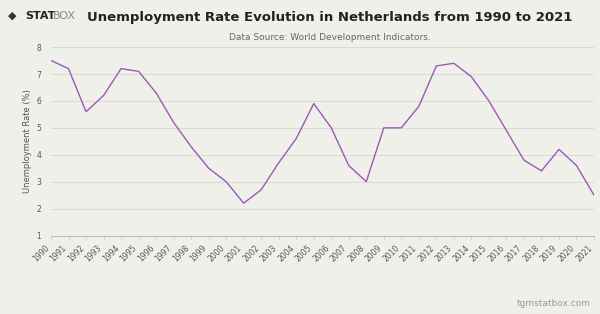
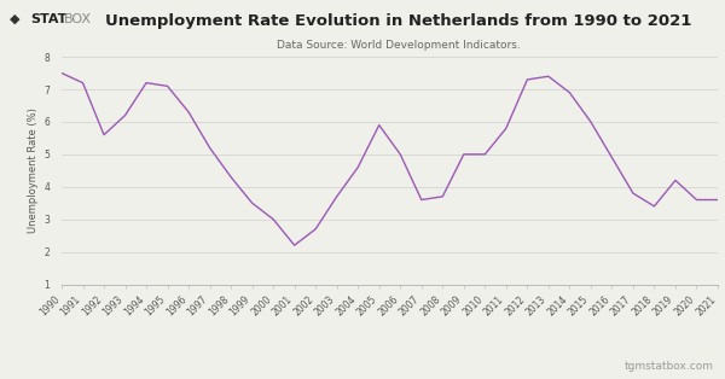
2008: 3.0 -> 3.7
2021: 2.5 -> 3.6
